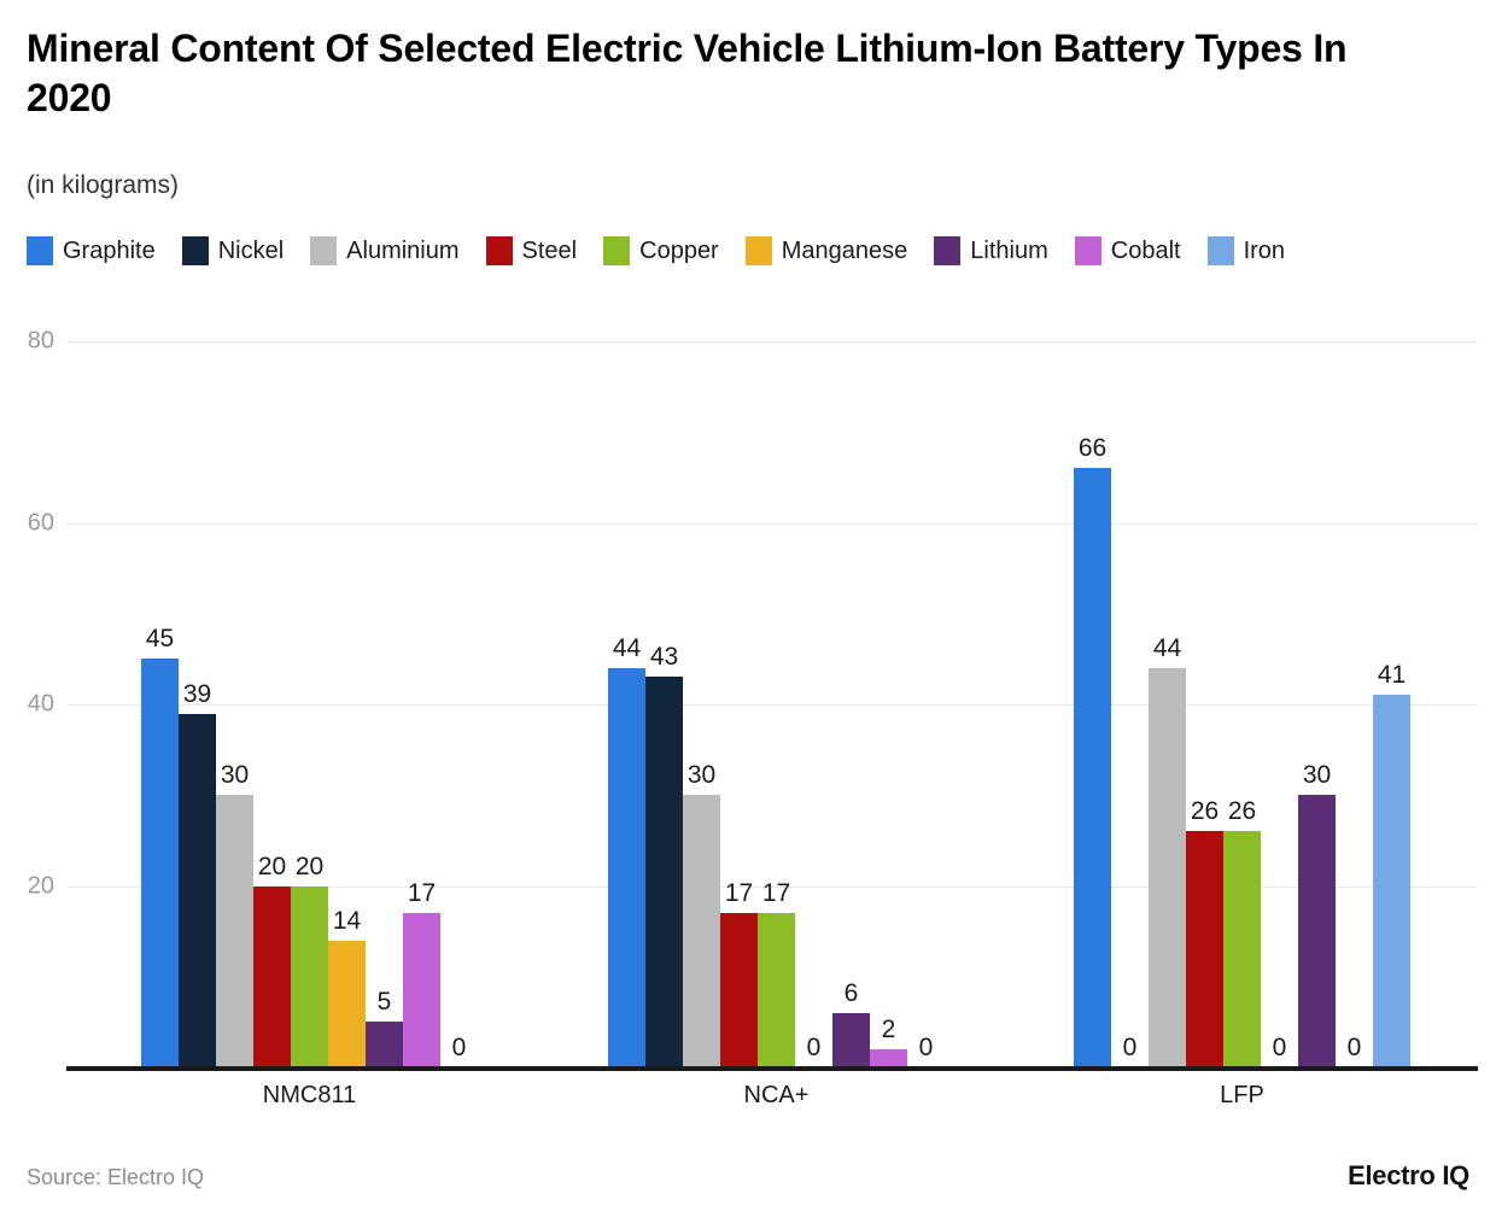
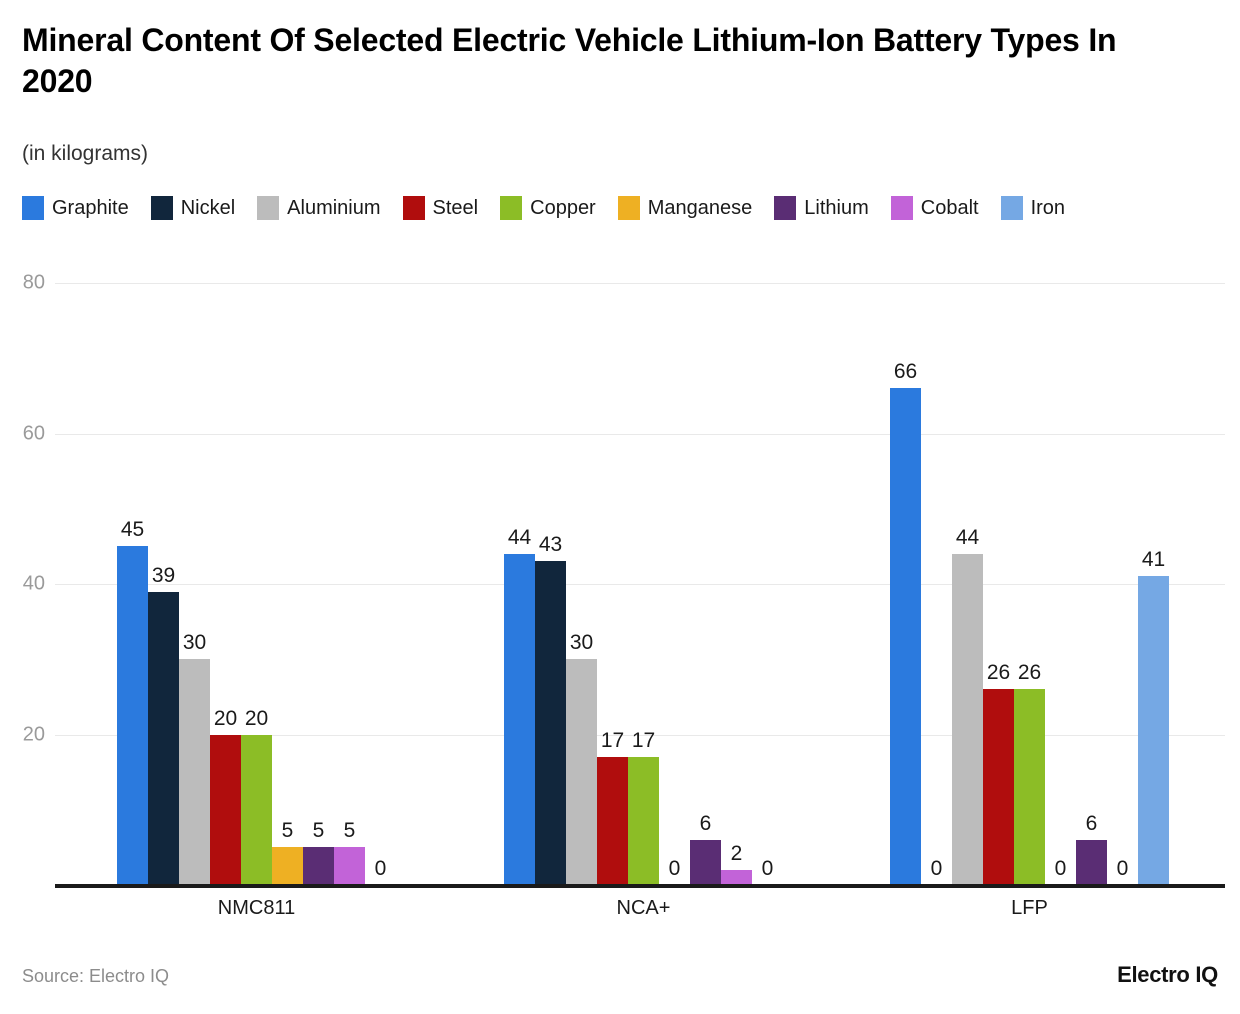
Manganese/NMC811: 14 -> 5
Cobalt/NMC811: 17 -> 5
Lithium/LFP: 30 -> 6
